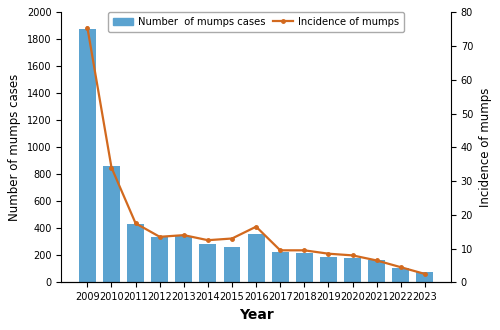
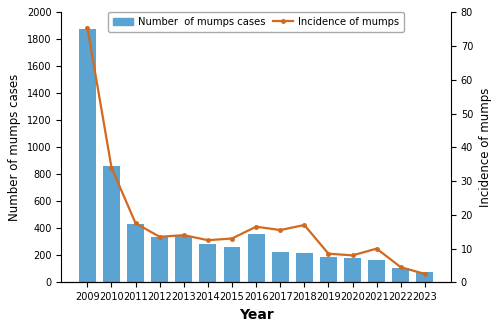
Incidence of mumps/2017: 9.5 -> 15.5
Incidence of mumps/2018: 9.5 -> 17.0
Incidence of mumps/2021: 6.5 -> 10.0
